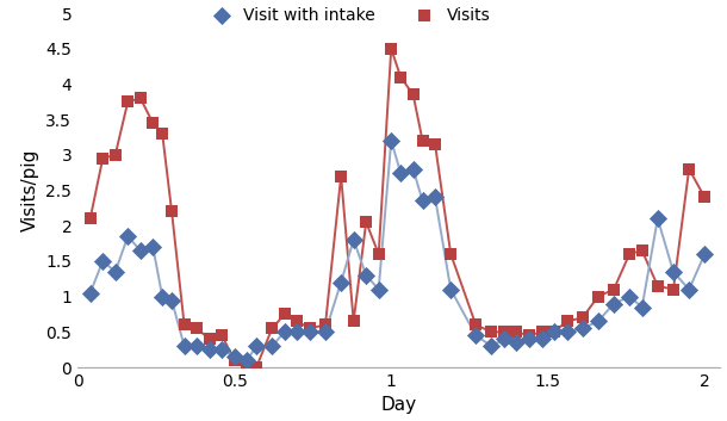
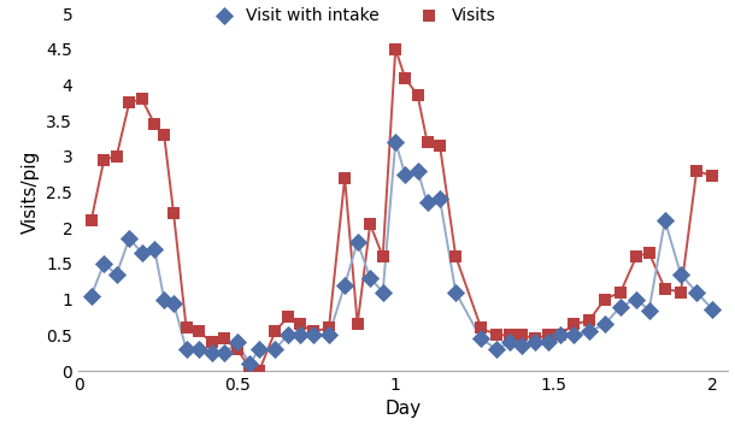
Visits/0.5: 0.10 -> 0.30
Visit with intake/0.5: 0.15 -> 0.40
Visits/2: 2.40 -> 2.72
Visit with intake/2: 1.60 -> 0.86
